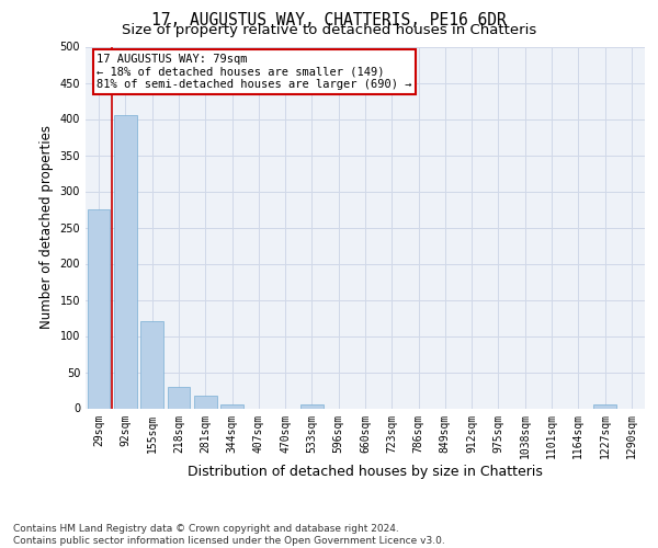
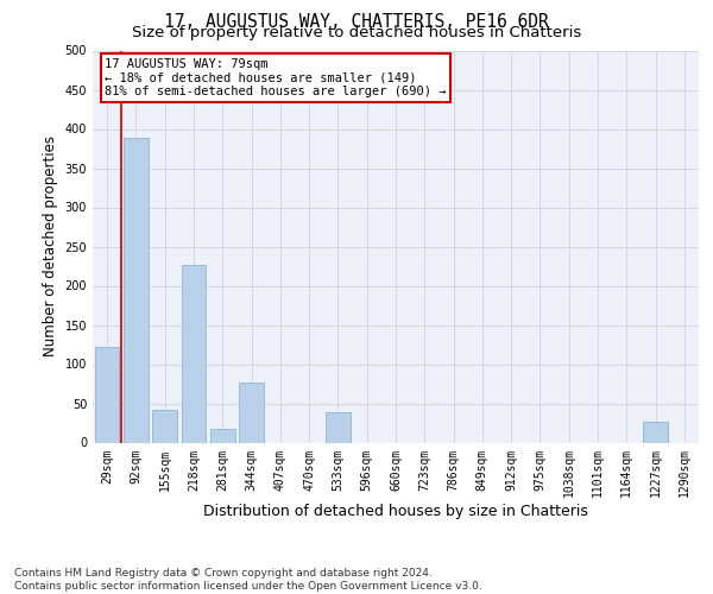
29sqm: 275 -> 122
92sqm: 405 -> 388
155sqm: 120 -> 42
218sqm: 30 -> 226
344sqm: 5 -> 76
533sqm: 5 -> 38
1227sqm: 5 -> 26
